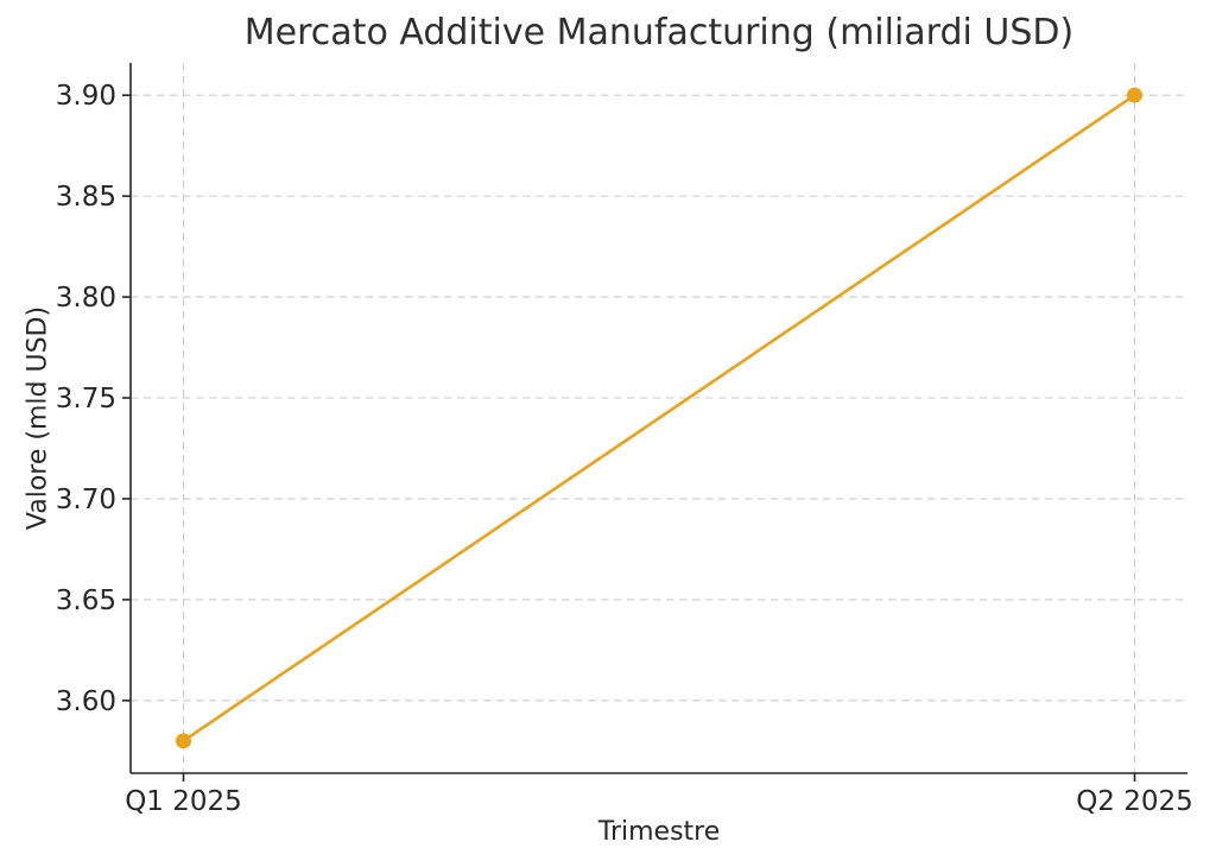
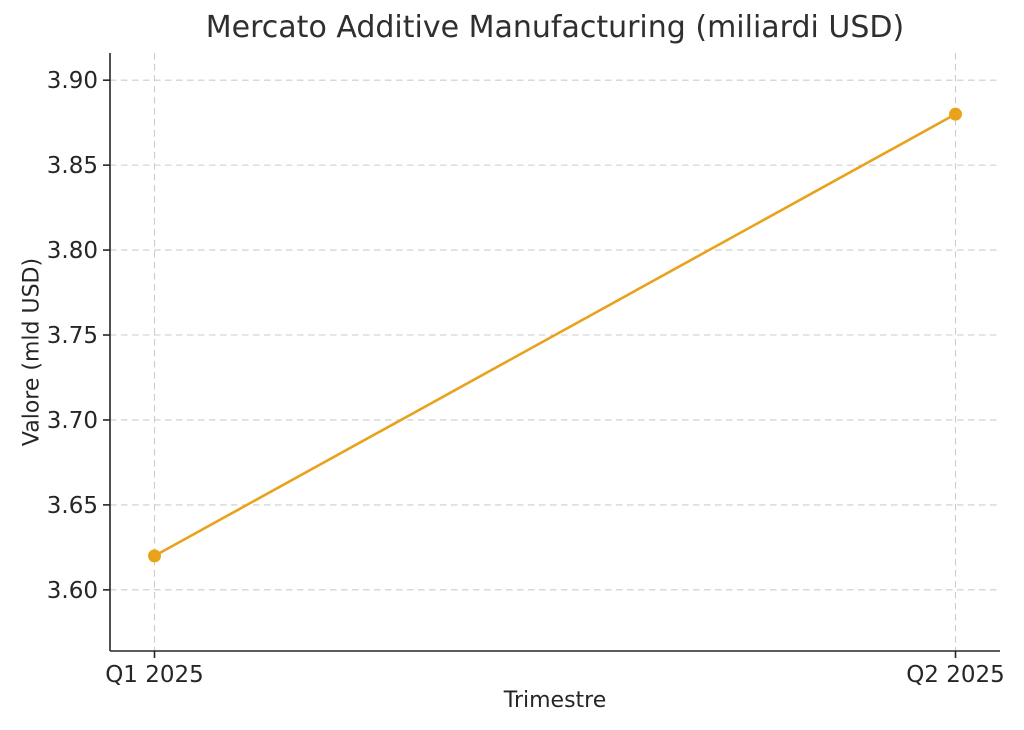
Q1 2025: 3.58 -> 3.62
Q2 2025: 3.90 -> 3.88
